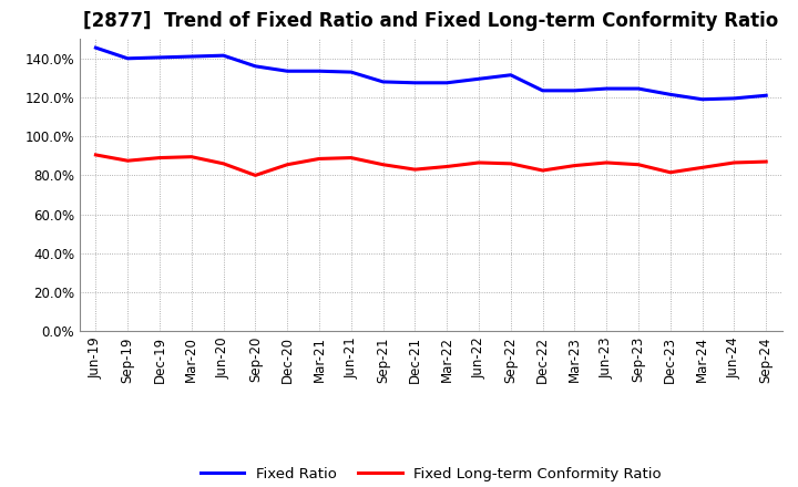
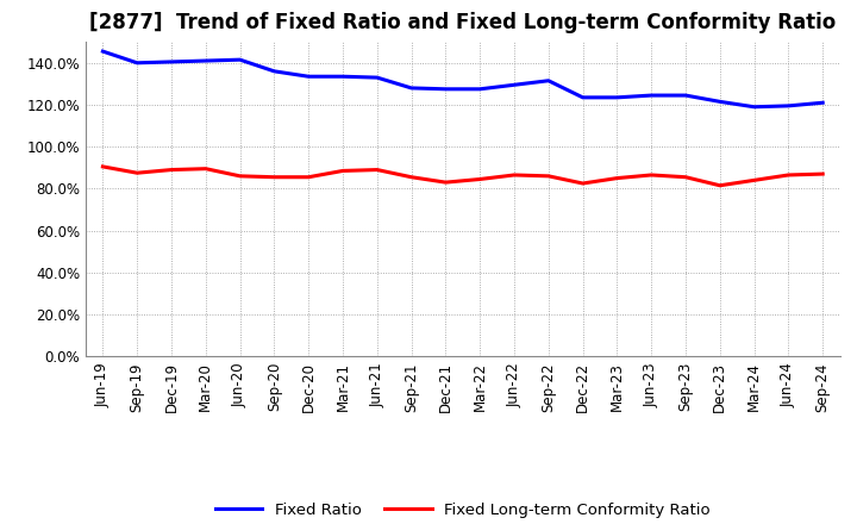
Fixed Long-term Conformity Ratio/Sep-20: 80% -> 86%
